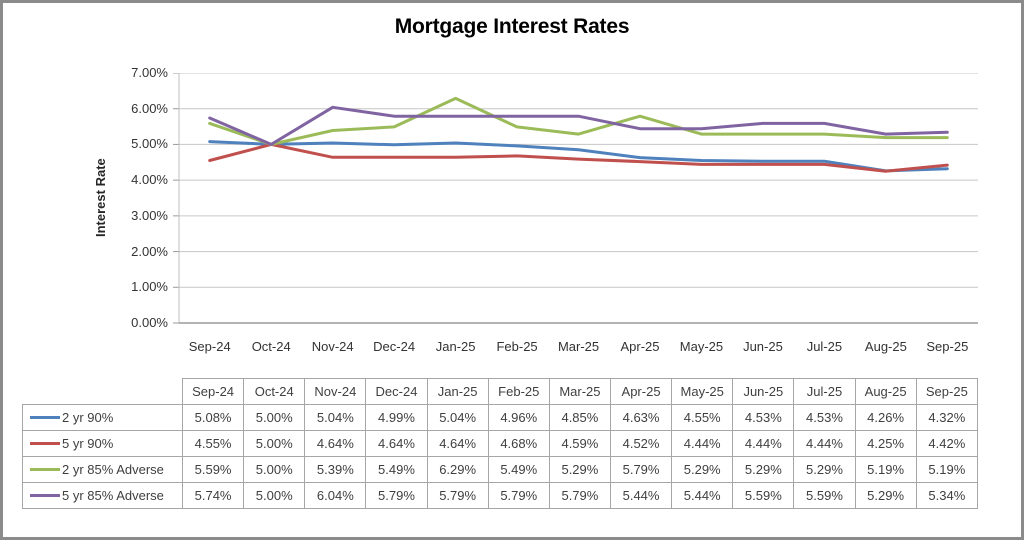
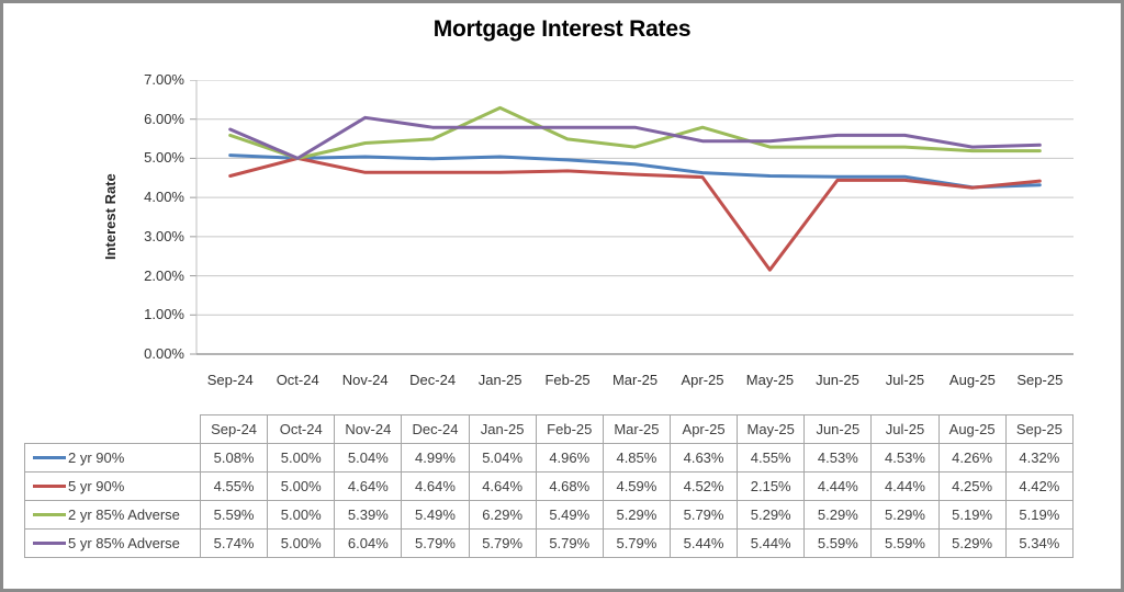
5 yr 90%/May-25: 4.44% -> 2.15%
